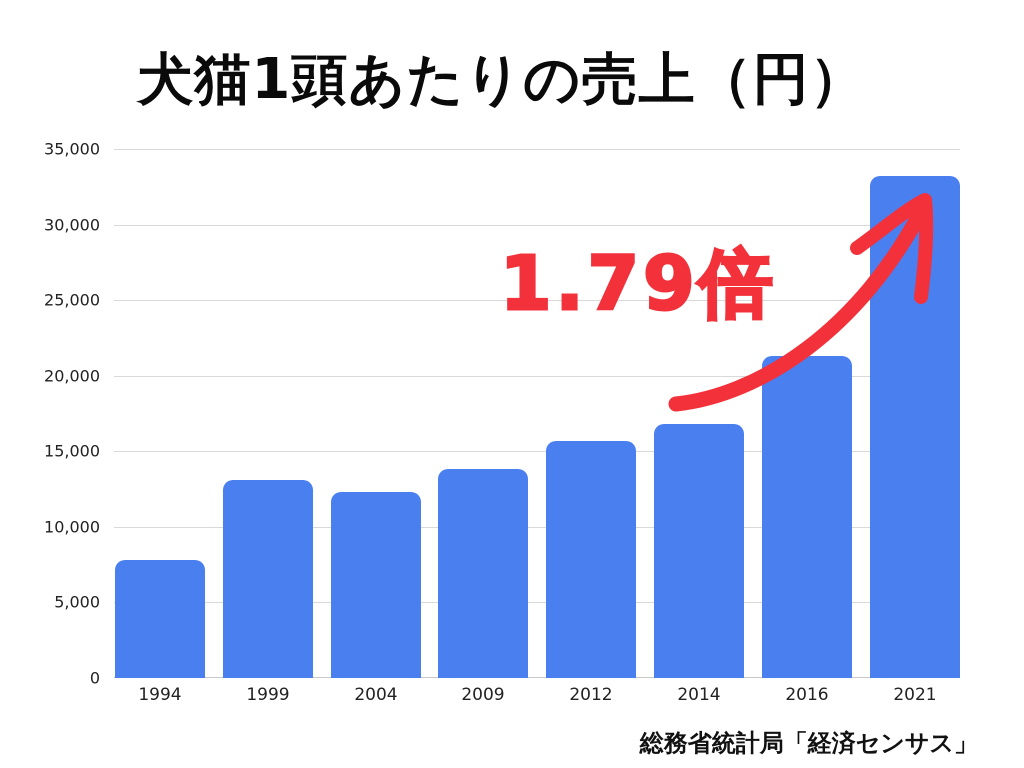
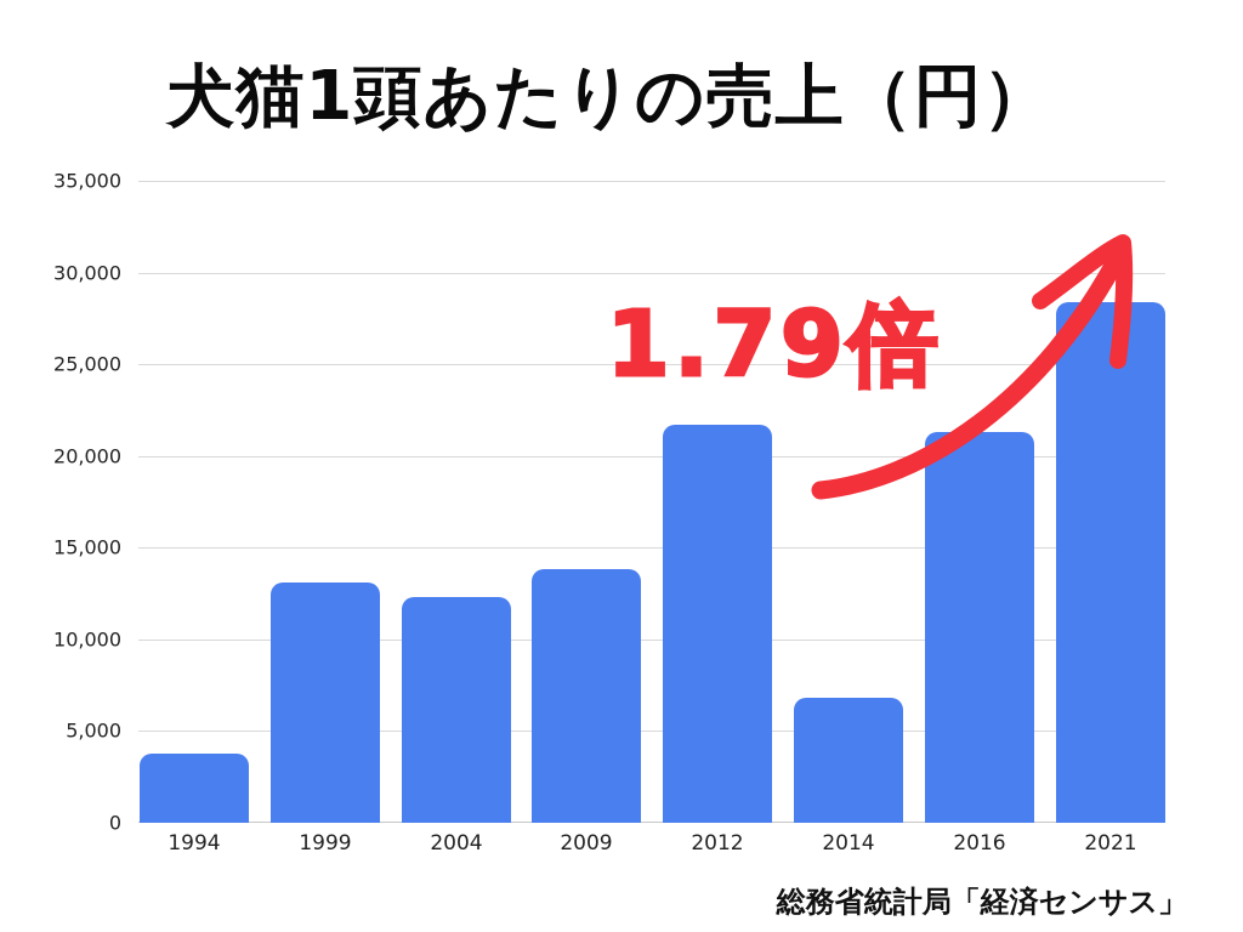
1994: 7800 -> 3800
2012: 15700 -> 21700
2014: 16800 -> 6800
2021: 33200 -> 28400
